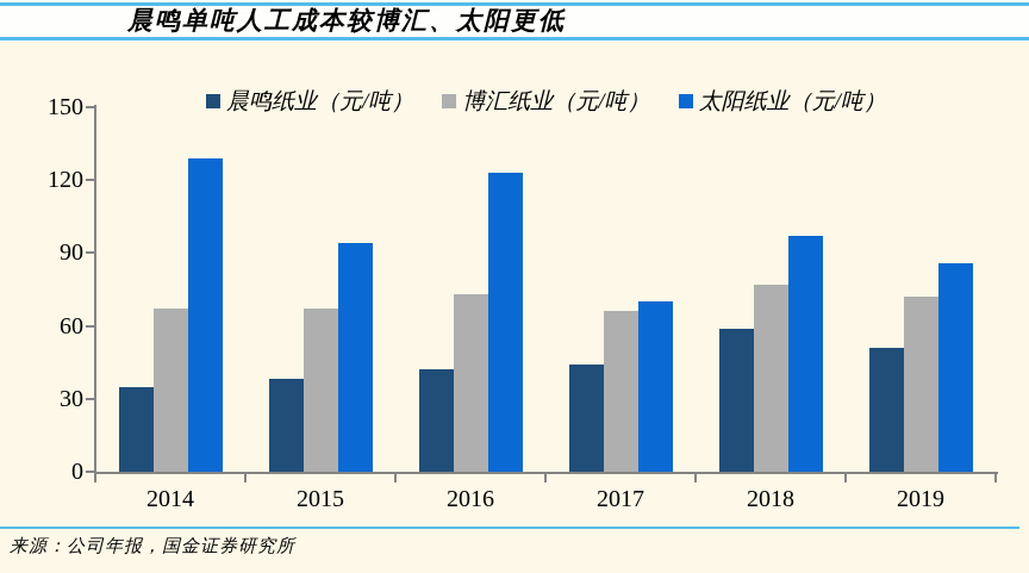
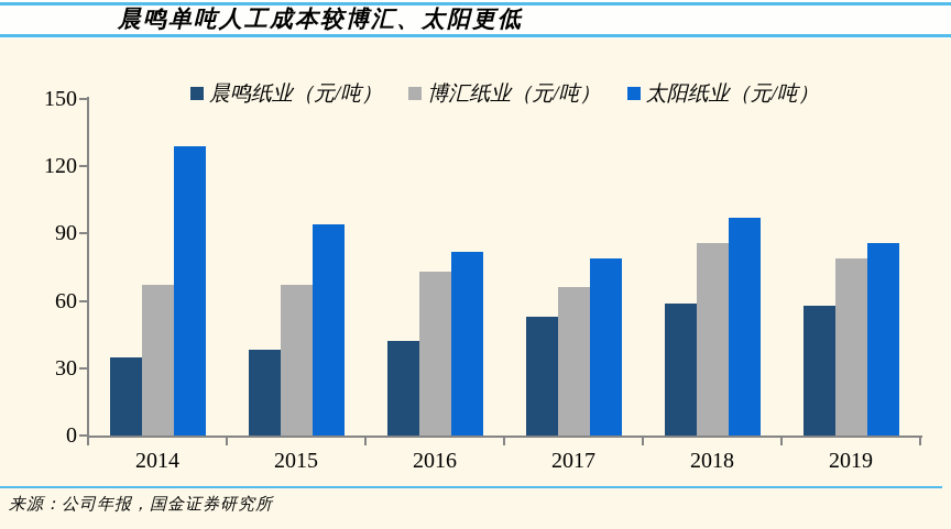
太阳纸业（元/吨）/2016: 123 -> 82
晨鸣纸业（元/吨）/2017: 44 -> 53
太阳纸业（元/吨）/2017: 70 -> 79
博汇纸业（元/吨）/2018: 77 -> 86
晨鸣纸业（元/吨）/2019: 51 -> 58
博汇纸业（元/吨）/2019: 72 -> 79
